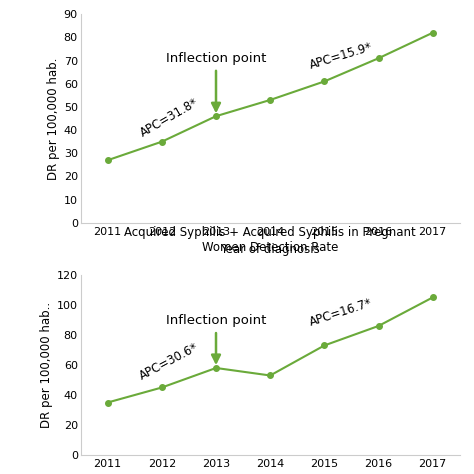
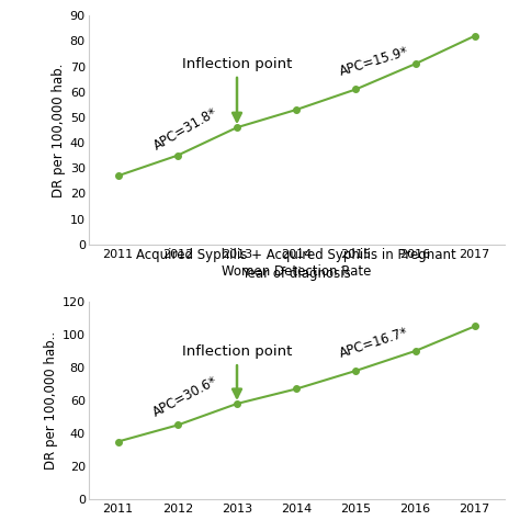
2014: 53 -> 67
2015: 73 -> 78
2016: 86 -> 90
